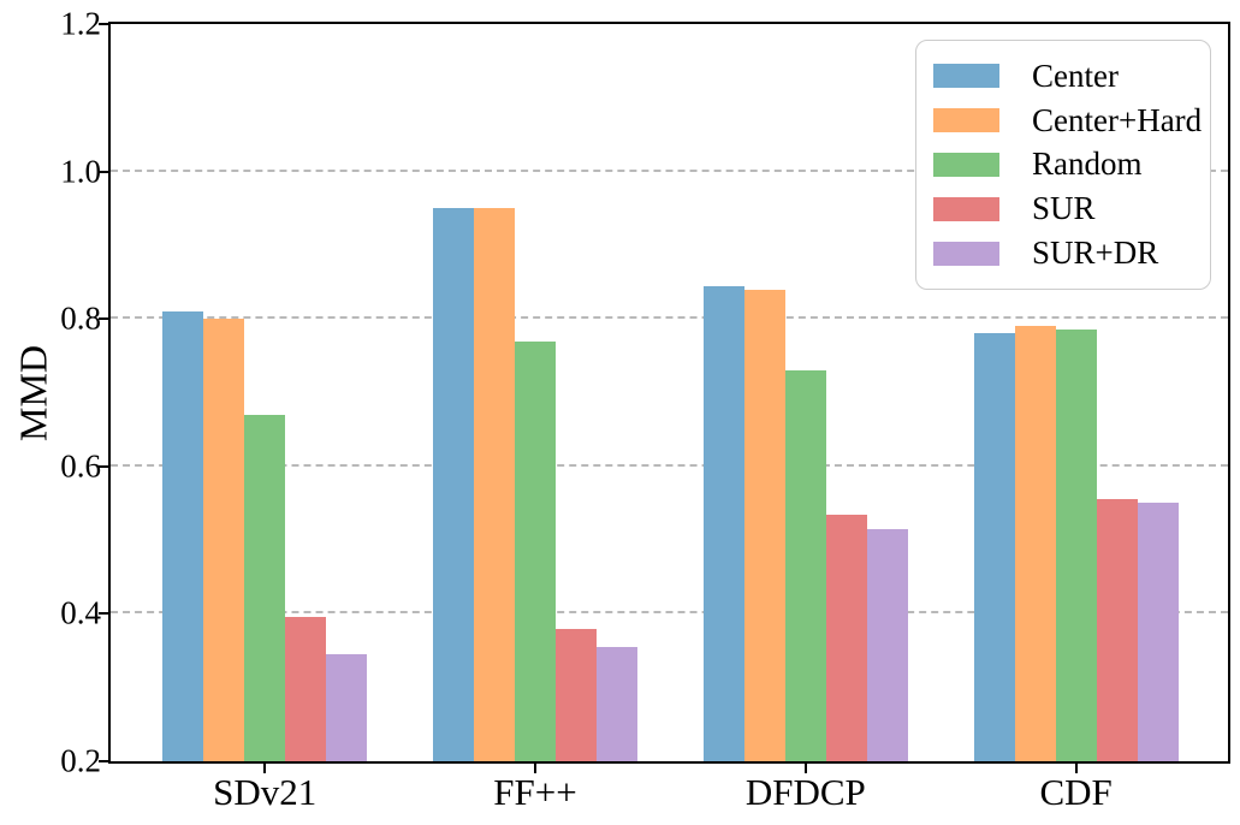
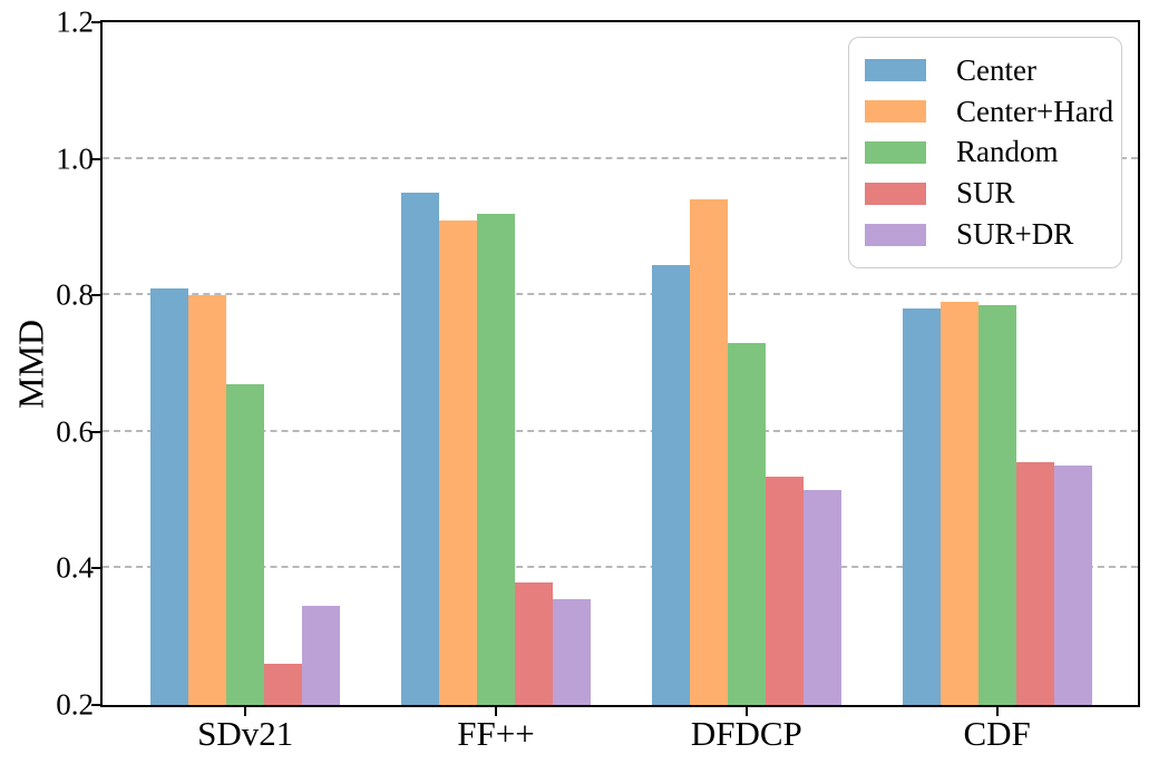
SUR/SDv21: 0.40 -> 0.26
Center+Hard/FF++: 0.95 -> 0.91
Random/FF++: 0.77 -> 0.92
Center+Hard/DFDCP: 0.84 -> 0.94
